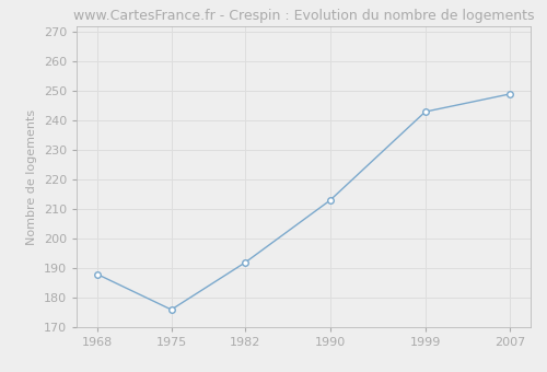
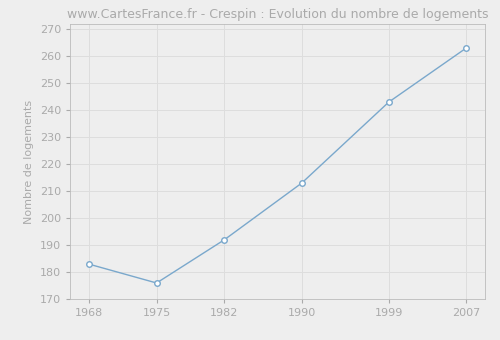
1968: 188 -> 183
2007: 249 -> 263
